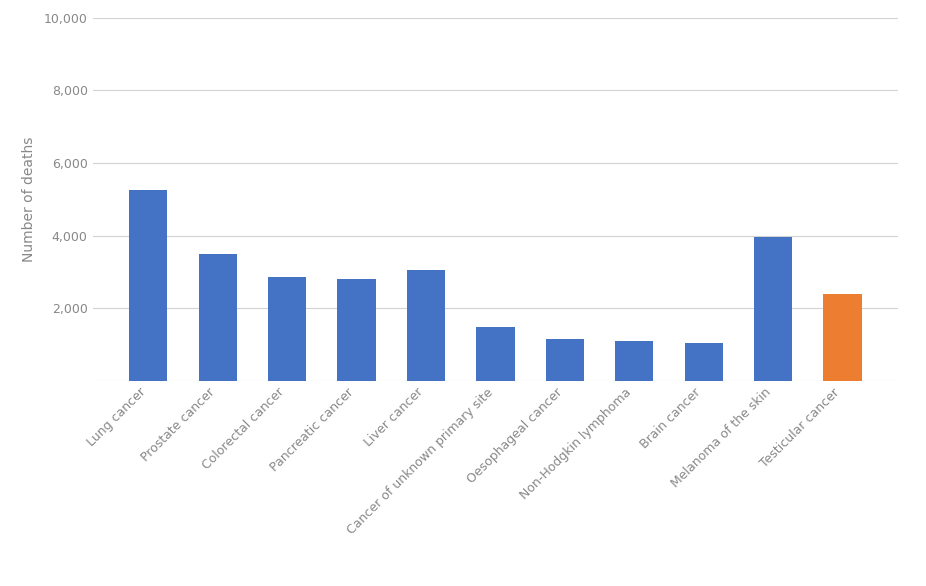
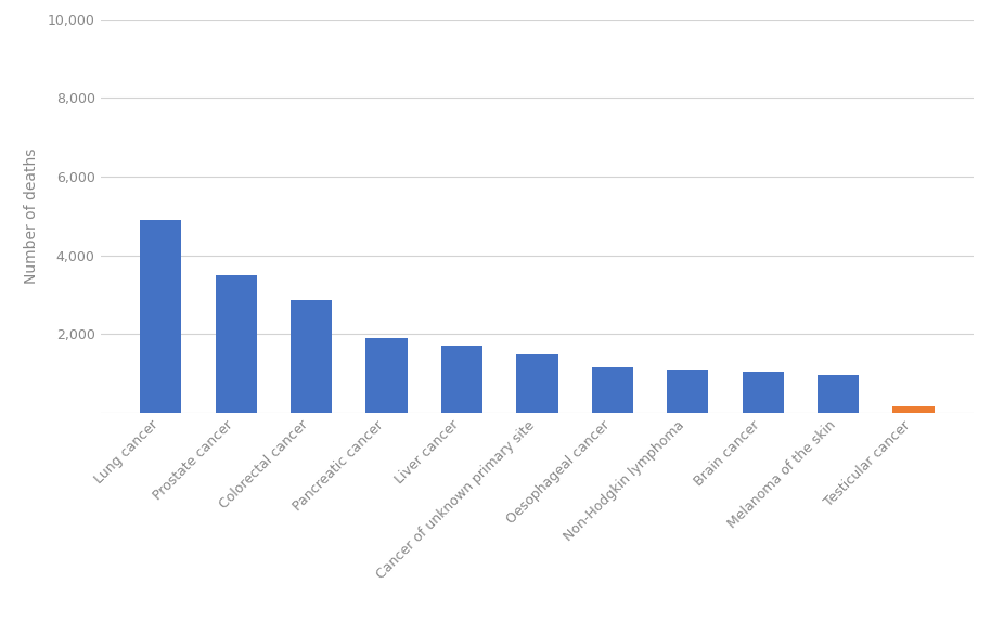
Lung cancer: 5,250 -> 4,900
Pancreatic cancer: 2,800 -> 1,900
Liver cancer: 3,050 -> 1,700
Melanoma of the skin: 3,950 -> 950
Testicular cancer: 2,400 -> 180
